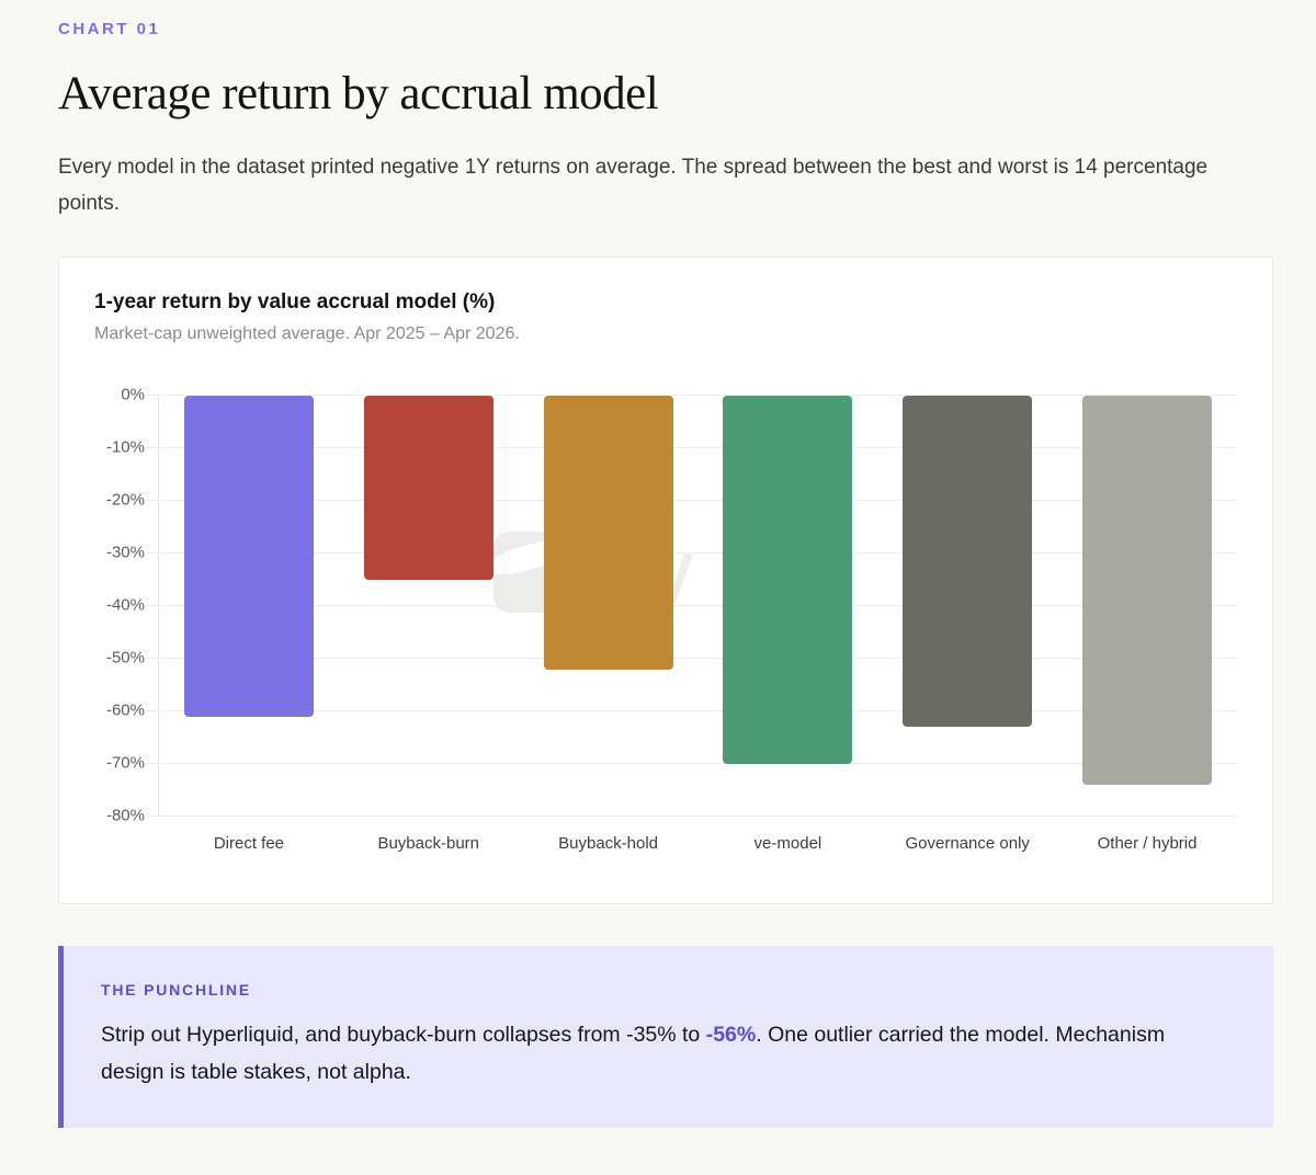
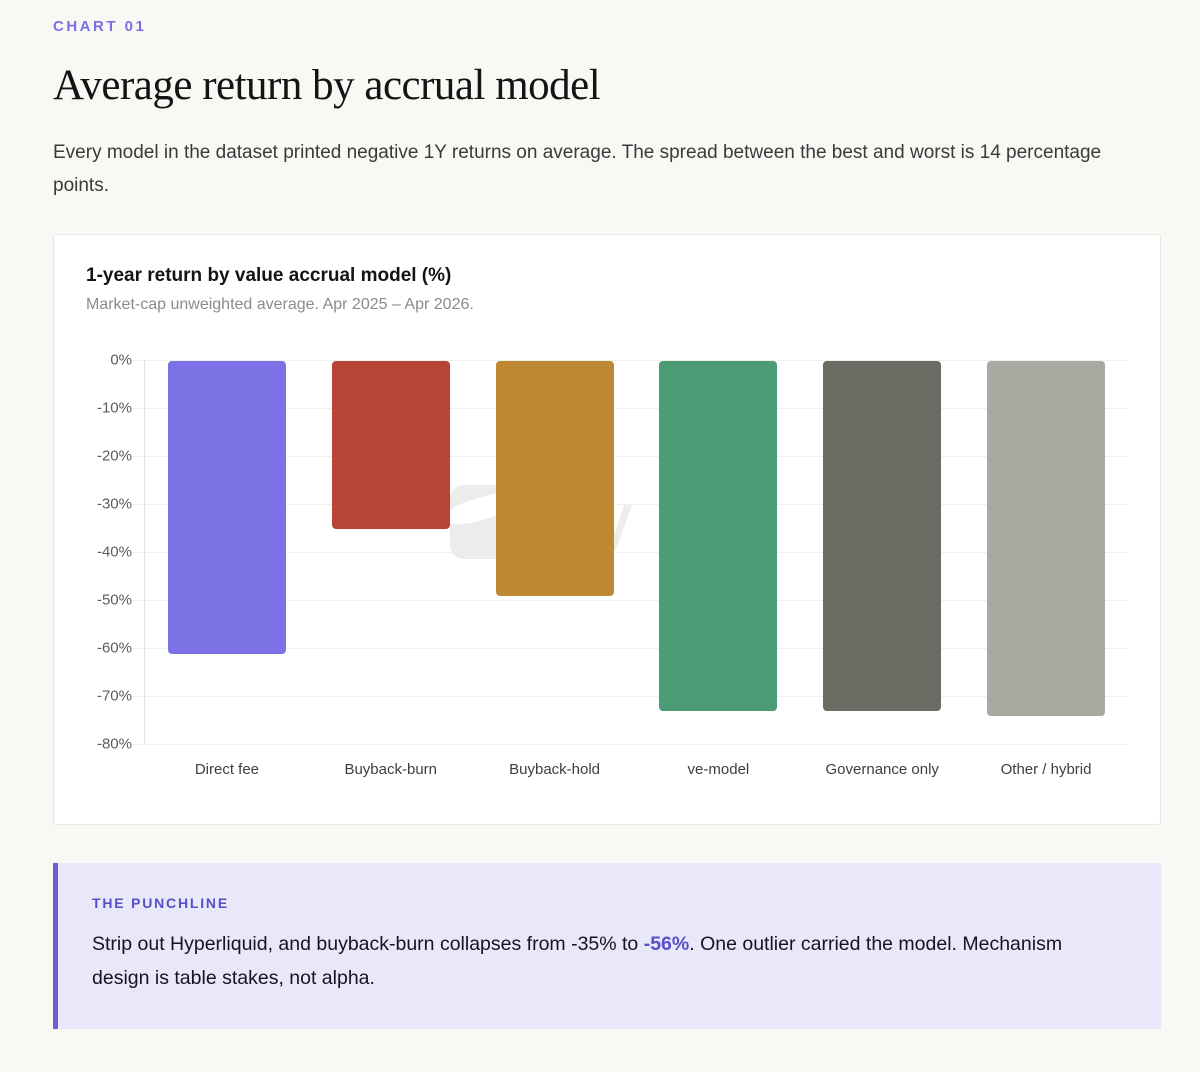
Buyback-hold: -52% -> -49%
ve-model: -70% -> -73%
Governance only: -63% -> -73%
